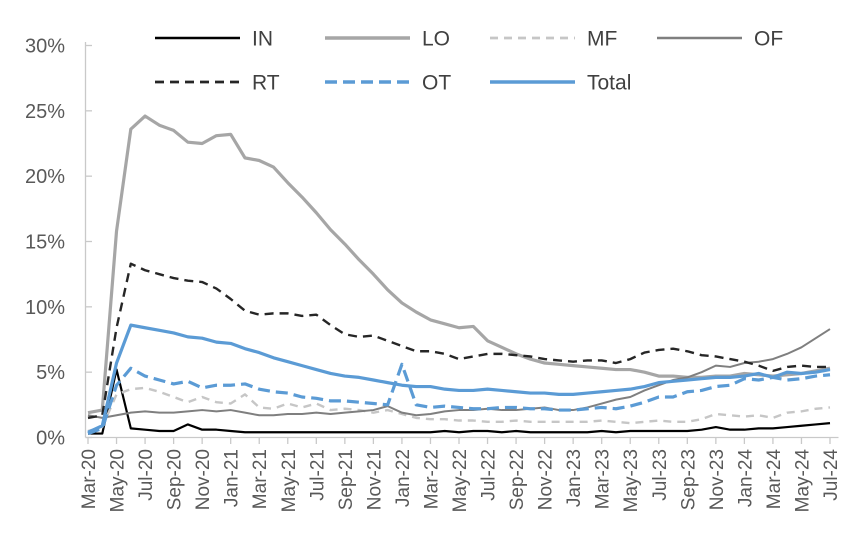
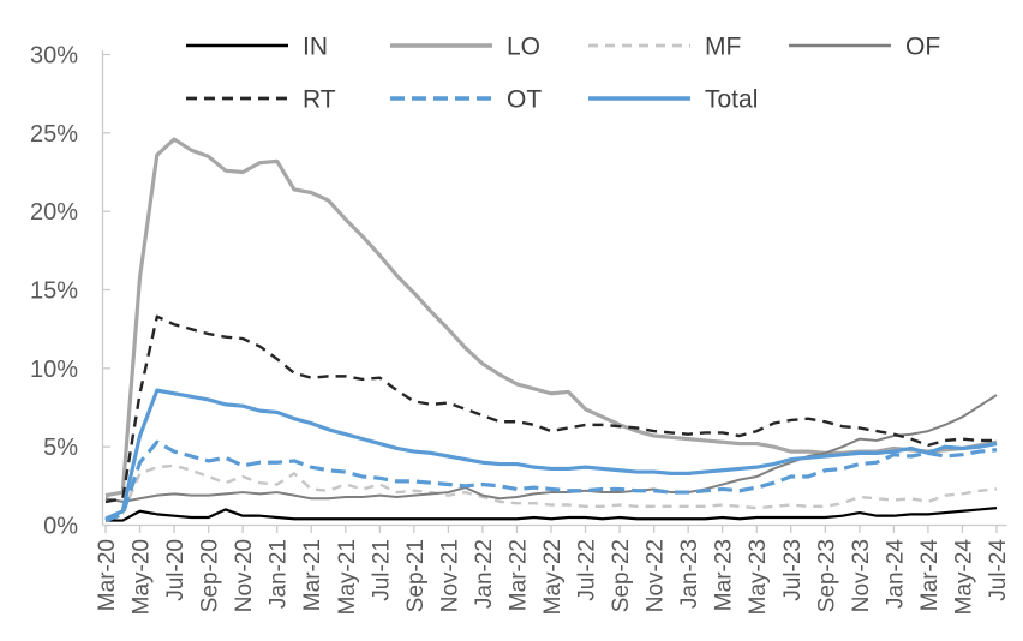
IN/May-20: 5.2% -> 0.9%
OT/Jan-22: 5.6% -> 2.6%
